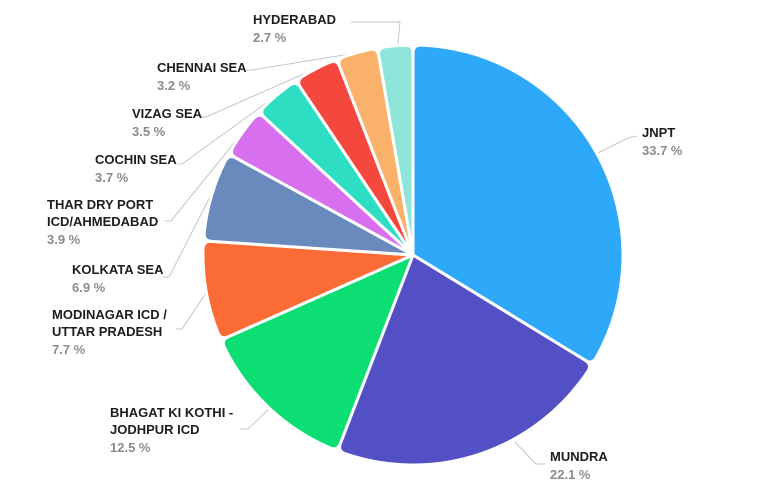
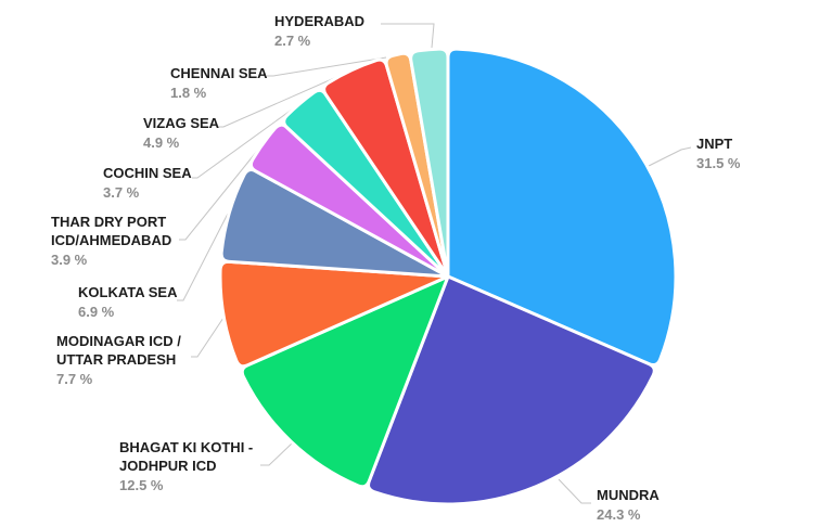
JNPT: 33.7 -> 31.5
MUNDRA: 22.1 -> 24.3
VIZAG SEA: 3.5 -> 4.9
CHENNAI SEA: 3.2 -> 1.8
